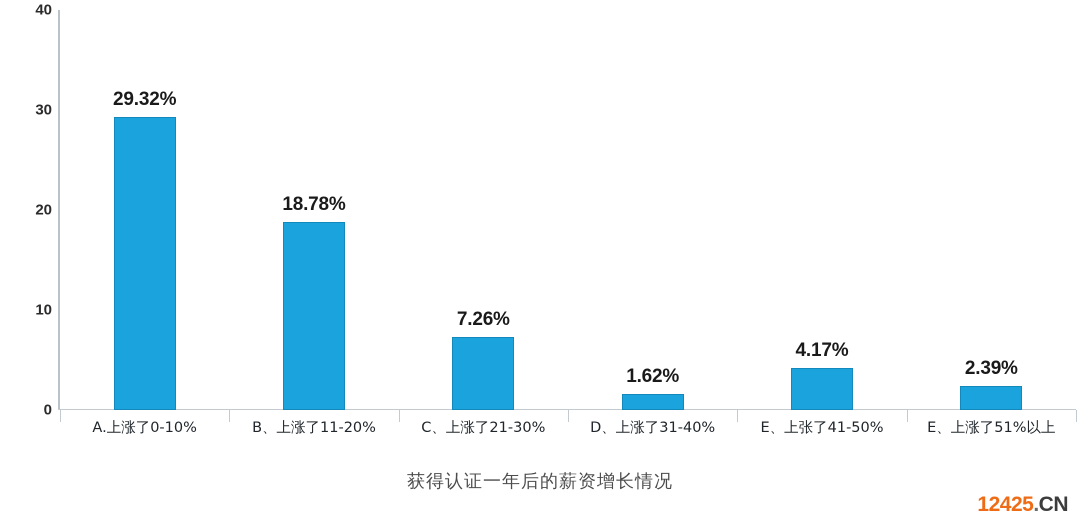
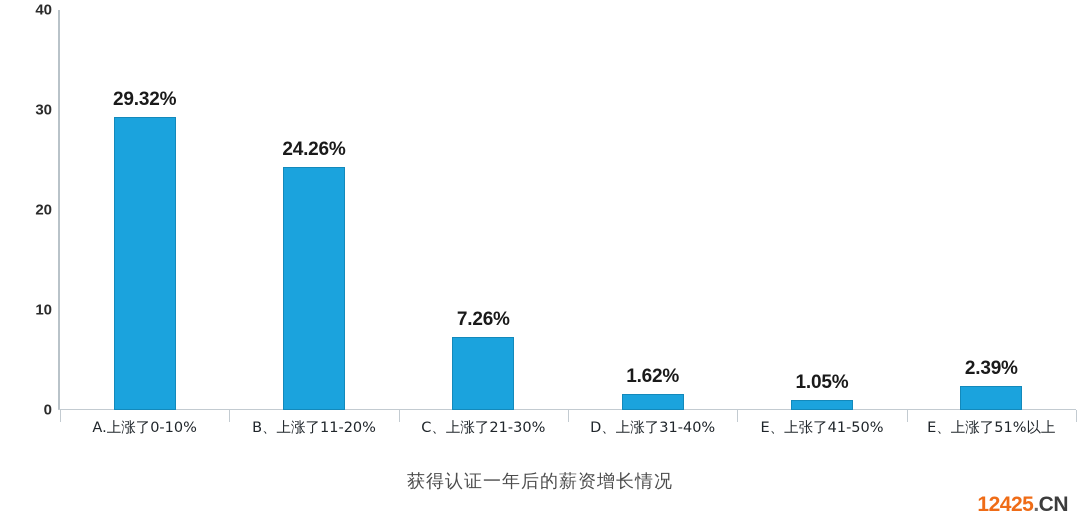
B、上涨了11-20%: 18.78% -> 24.26%
E、上张了41-50%: 4.17% -> 1.05%
